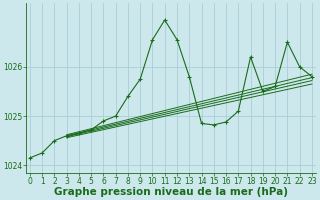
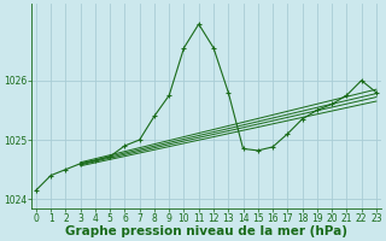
1: 1024.25 -> 1024.40
18: 1026.20 -> 1025.35
21: 1026.50 -> 1025.75
